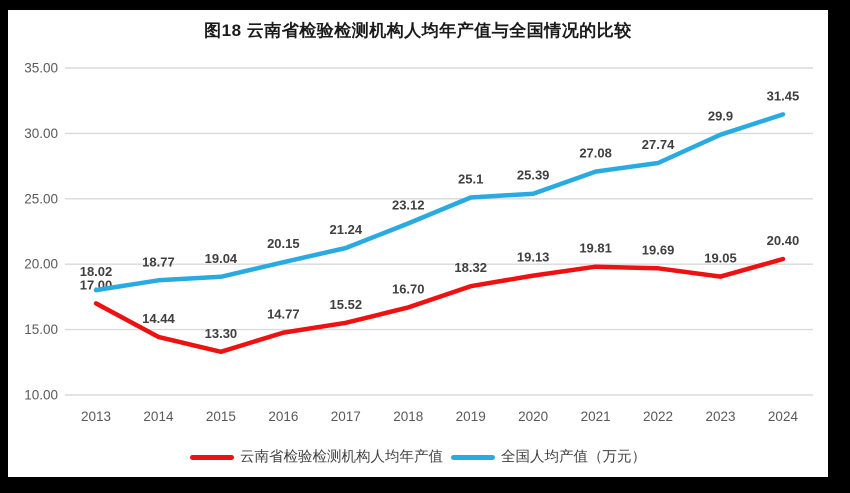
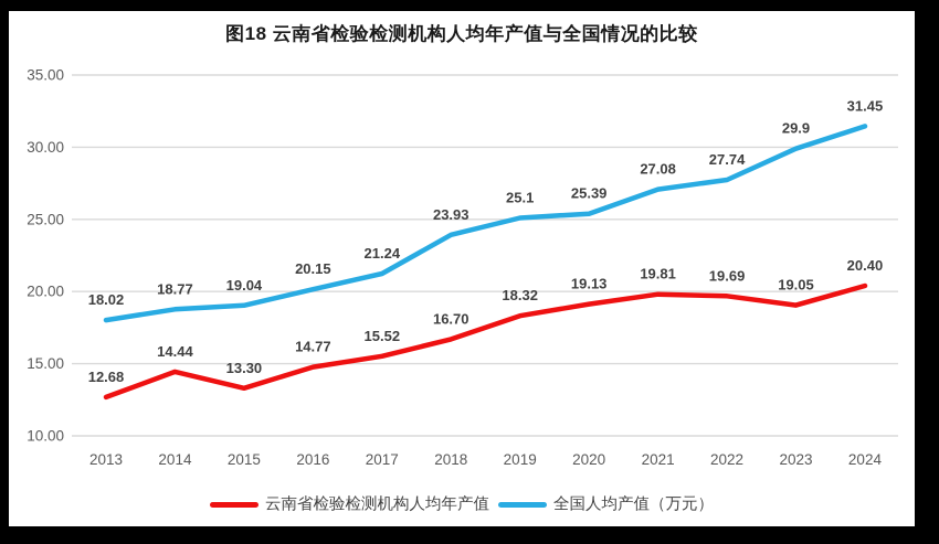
云南省检验检测机构人均年产值/2013: 17.00 -> 12.68
全国人均产值（万元）/2018: 23.12 -> 23.93
